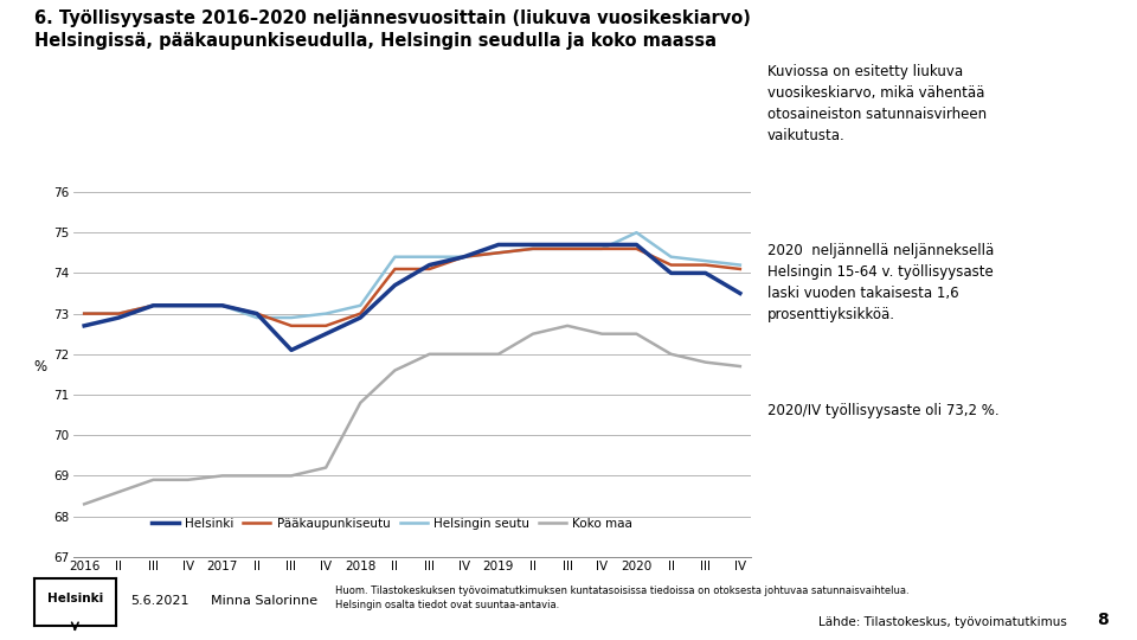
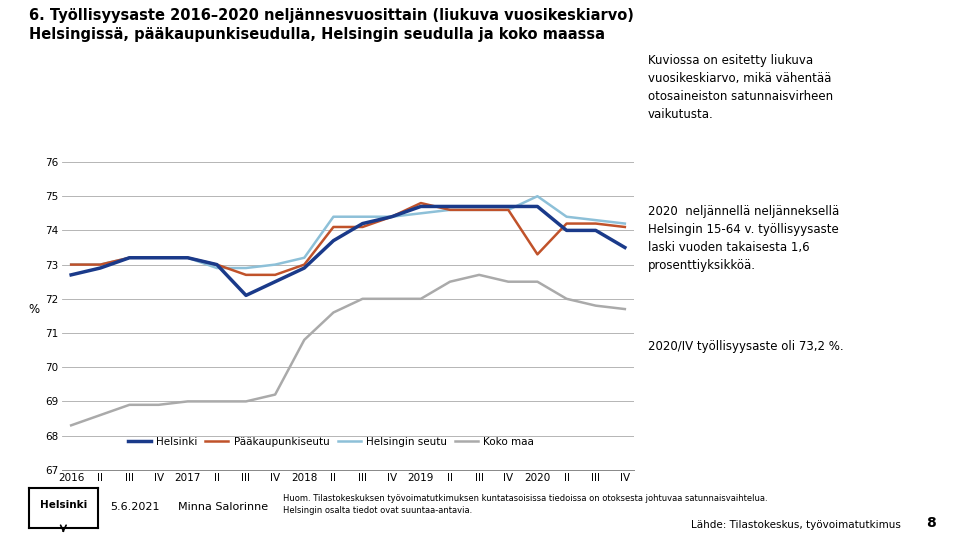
Pääkaupunkiseutu/2019: 74.5 -> 74.8
Pääkaupunkiseutu/2020: 74.6 -> 73.3
